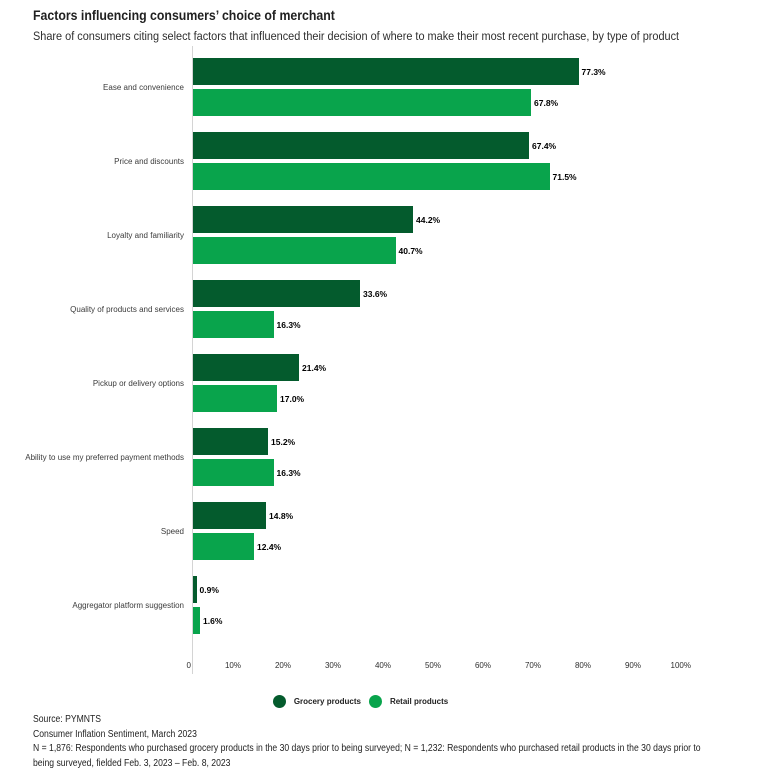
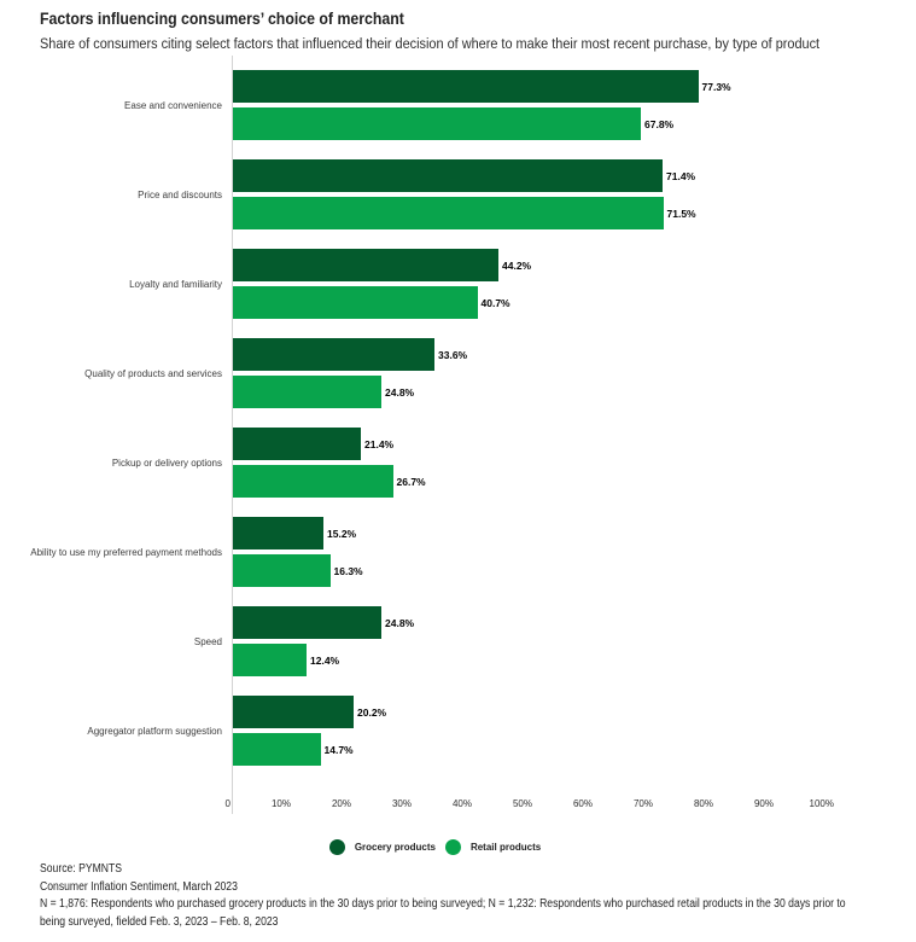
Grocery products/Price and discounts: 67.4% -> 71.4%
Retail products/Quality of products and services: 16.3% -> 24.8%
Retail products/Pickup or delivery options: 17.0% -> 26.7%
Grocery products/Speed: 14.8% -> 24.8%
Grocery products/Aggregator platform suggestion: 0.9% -> 20.2%
Retail products/Aggregator platform suggestion: 1.6% -> 14.7%
